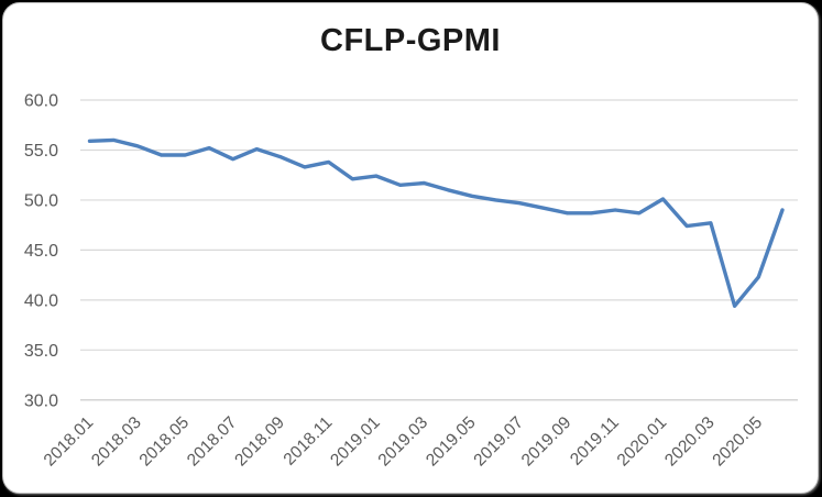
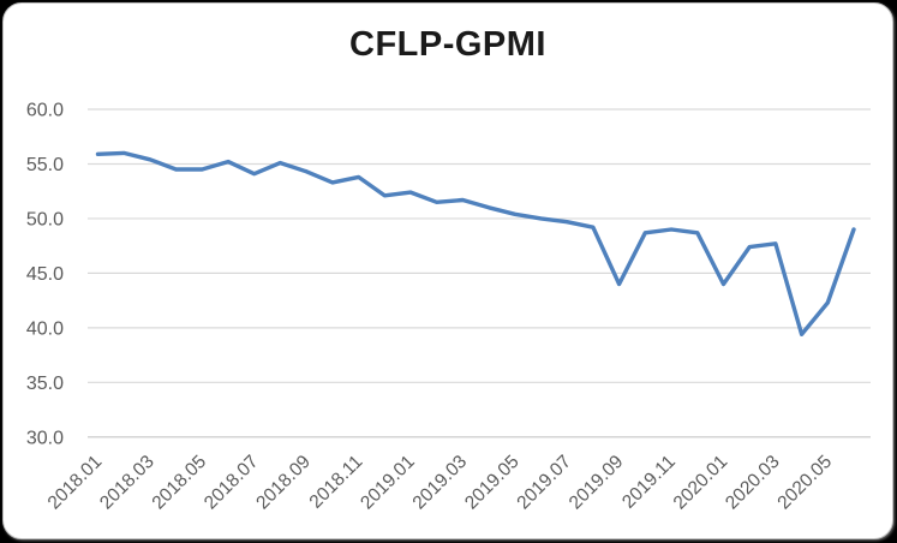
2019.09: 49 -> 44
2020.01: 50 -> 44
